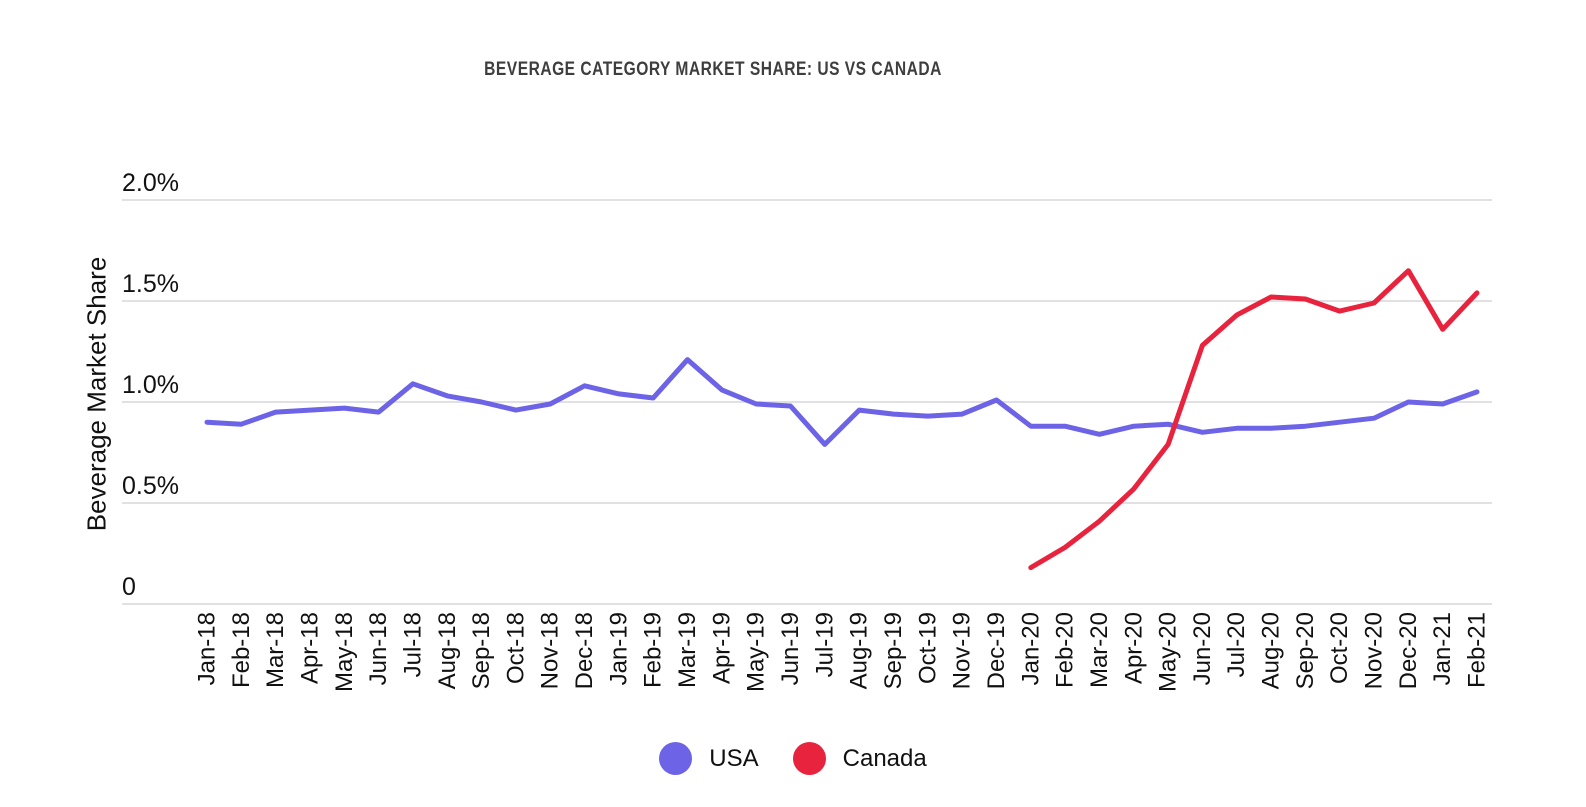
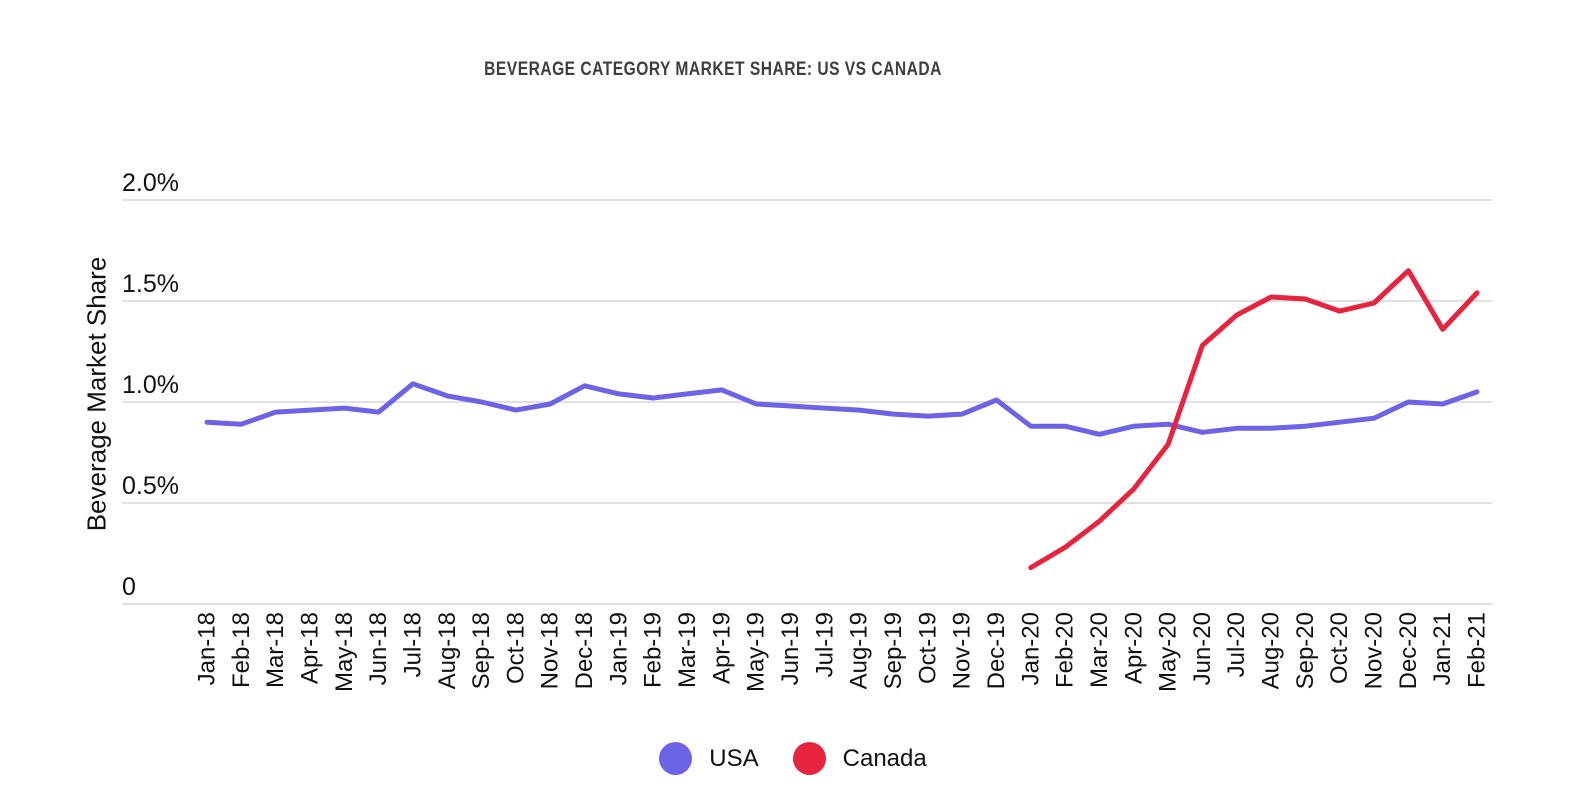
USA/Mar-19: 1.21% -> 1.04%
USA/Jul-19: 0.79% -> 0.97%
